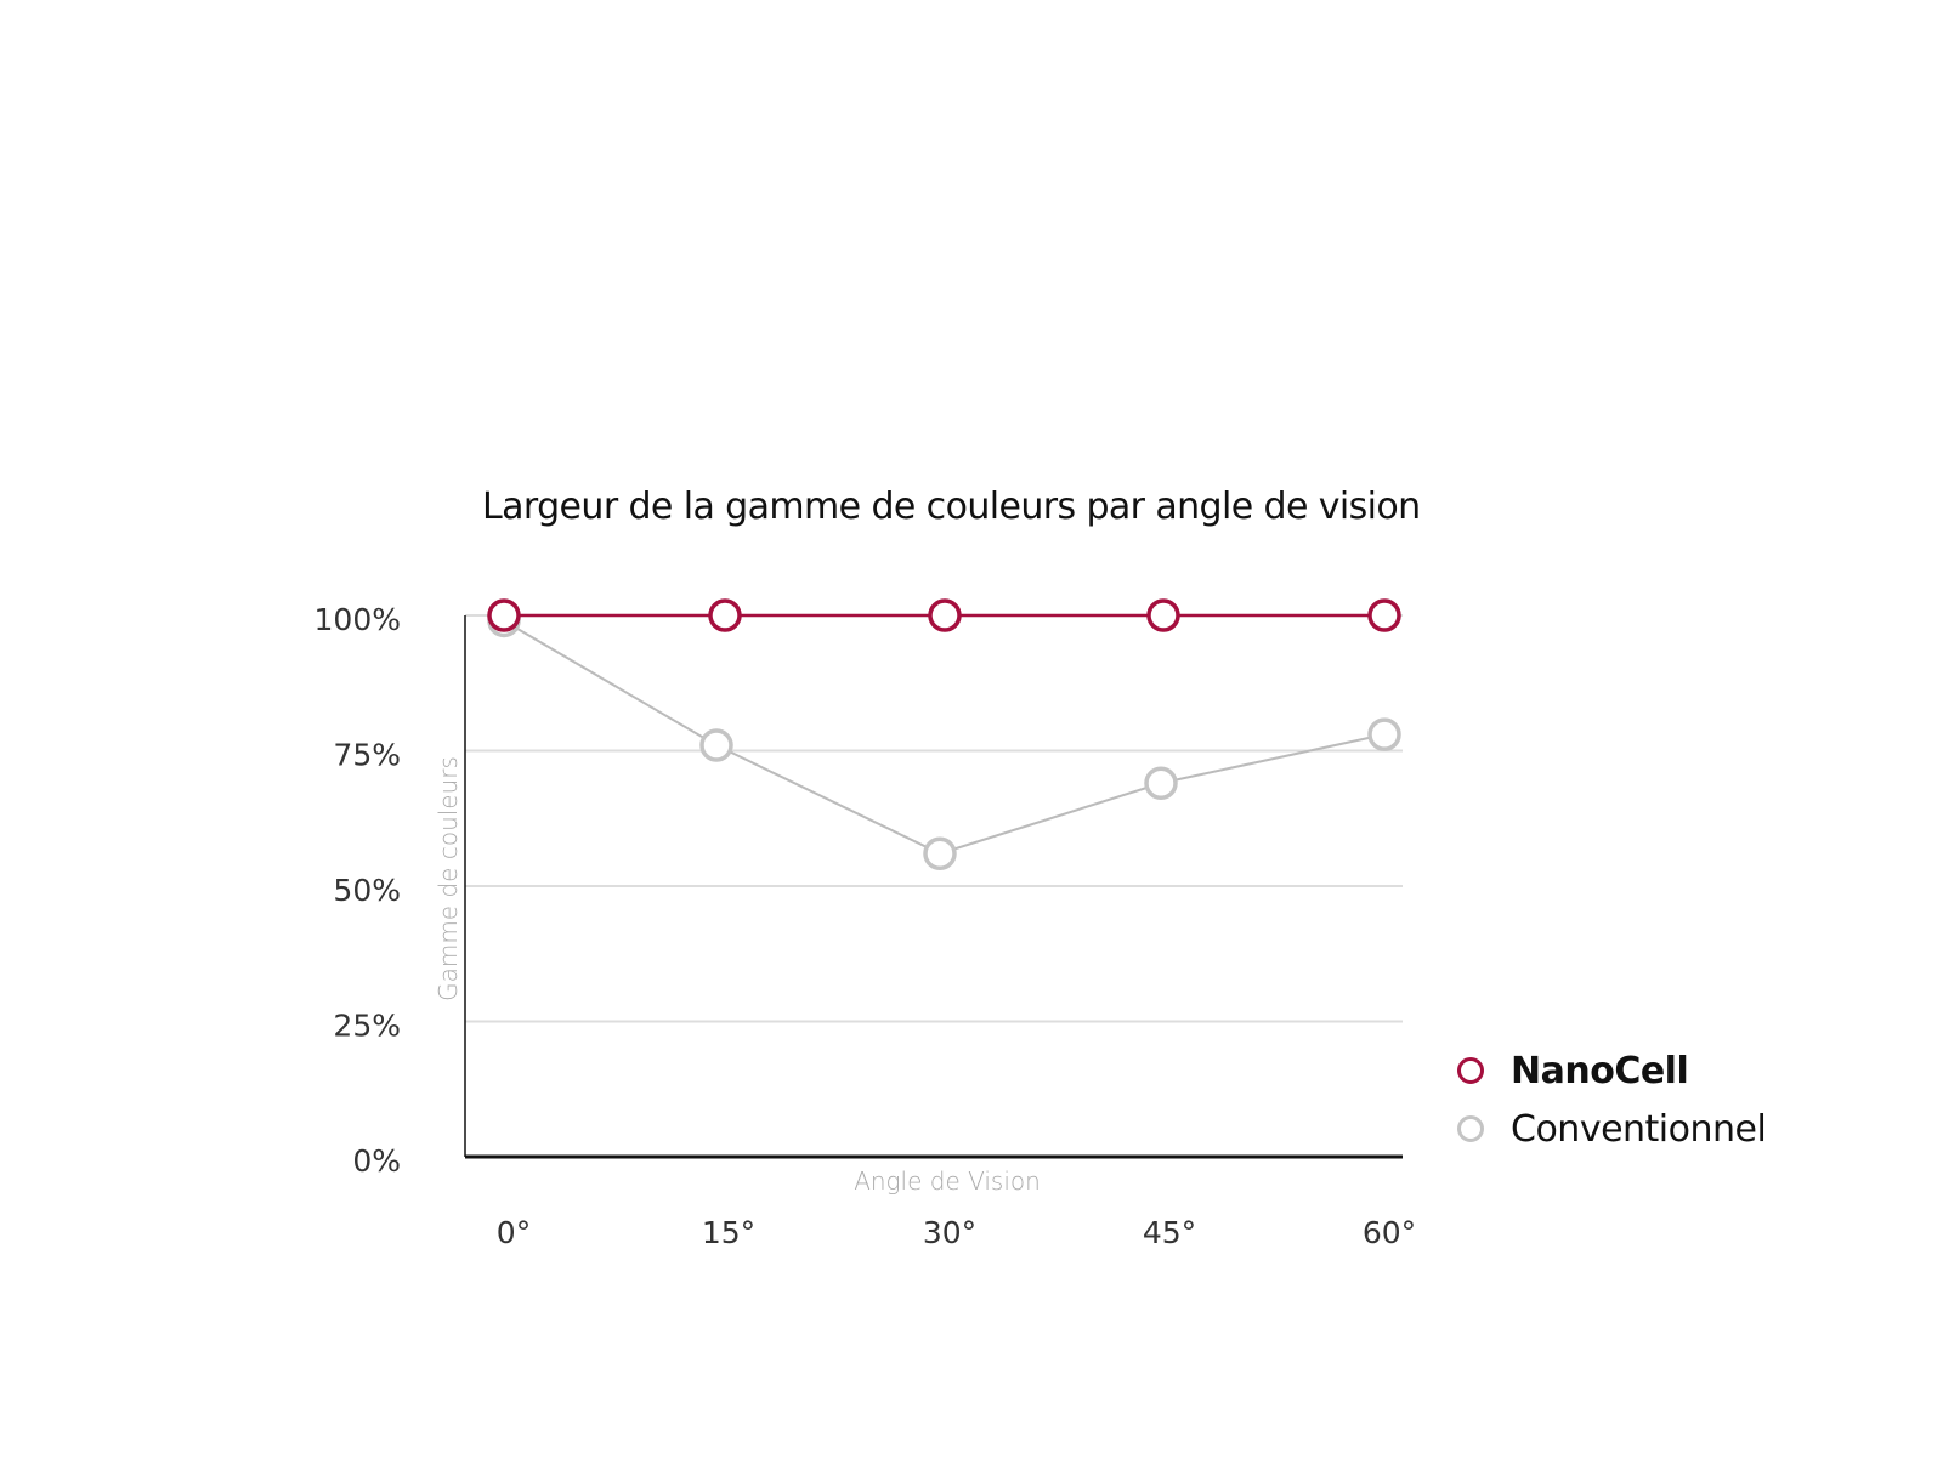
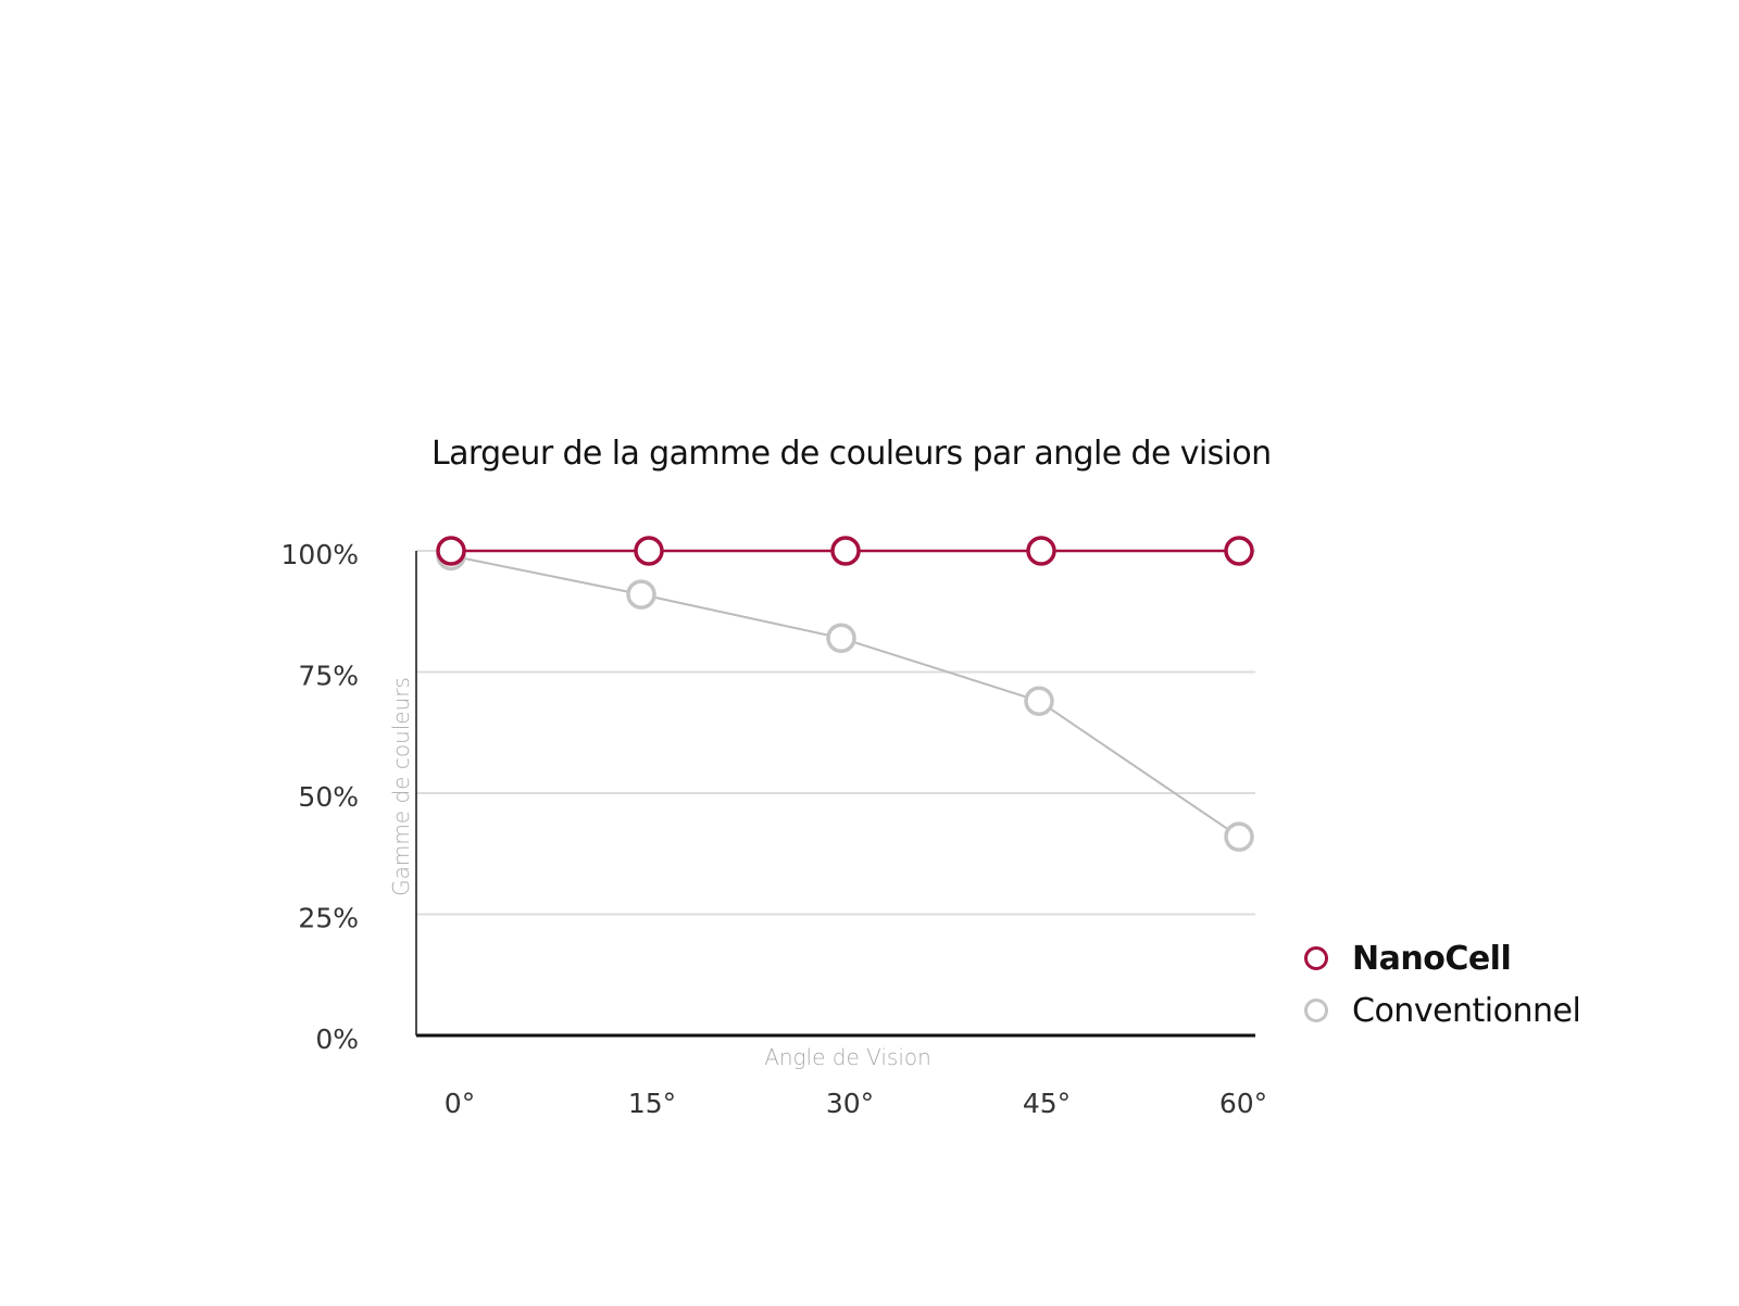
Conventionnel/15°: 76% -> 91%
Conventionnel/30°: 56% -> 82%
Conventionnel/60°: 78% -> 41%
